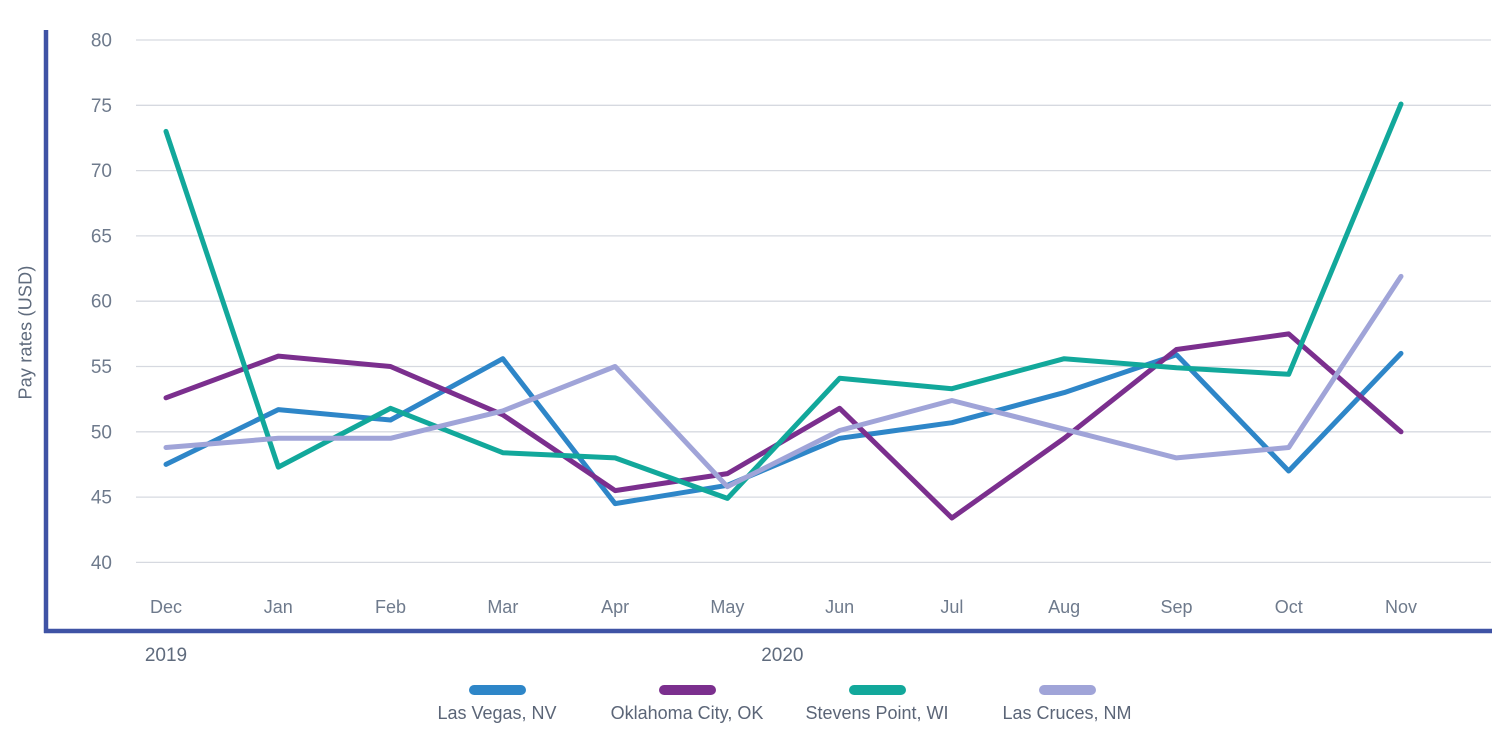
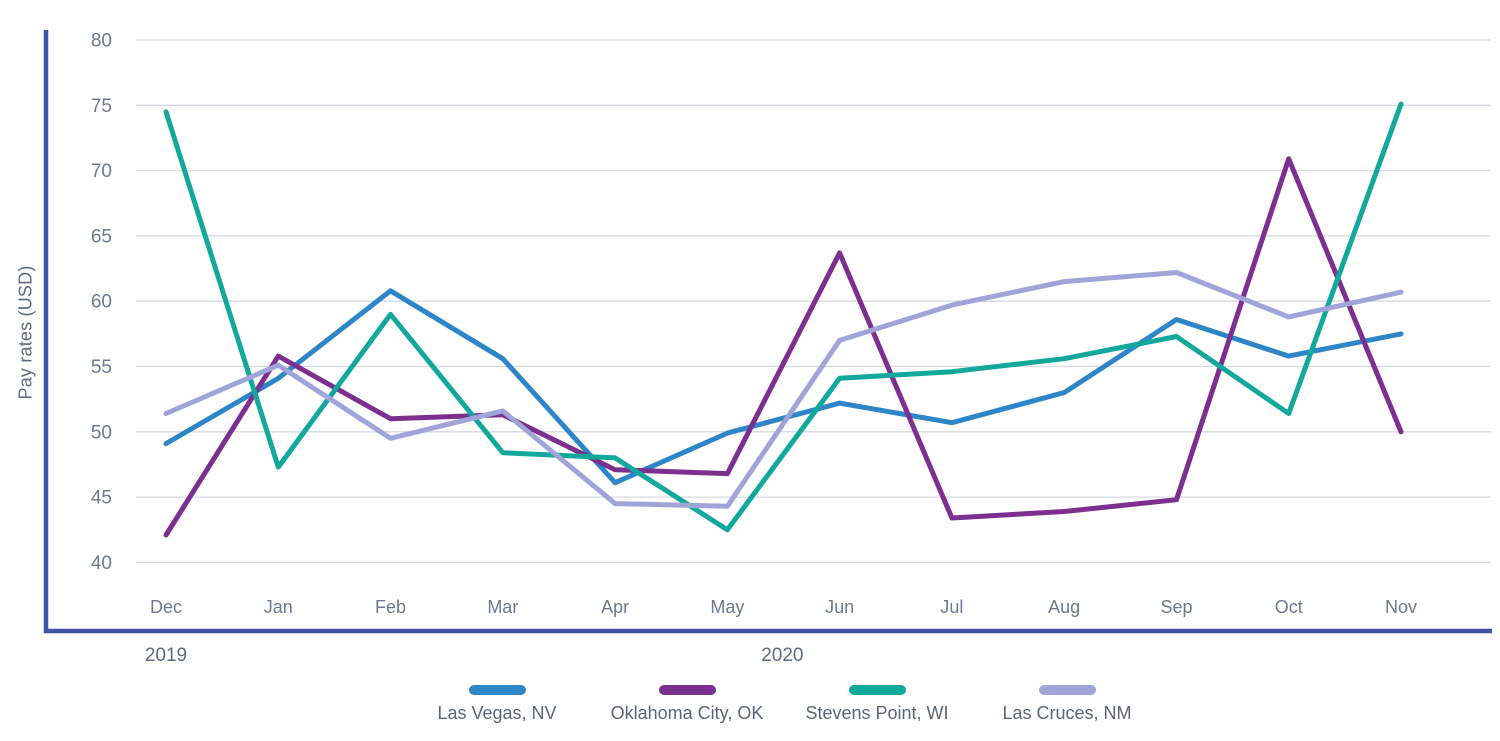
Las Vegas, NV/Dec: 47.5 -> 49.1
Oklahoma City, OK/Dec: 52.6 -> 42.1
Stevens Point, WI/Dec: 73.0 -> 74.5
Las Cruces, NM/Dec: 48.8 -> 51.4
Las Vegas, NV/Jan: 51.7 -> 54.1
Las Cruces, NM/Jan: 49.5 -> 55.1
Las Vegas, NV/Feb: 50.9 -> 60.8
Oklahoma City, OK/Feb: 55.0 -> 51.0
Stevens Point, WI/Feb: 51.8 -> 59.0
Las Vegas, NV/Apr: 44.5 -> 46.1
Oklahoma City, OK/Apr: 45.5 -> 47.1
Las Cruces, NM/Apr: 55.0 -> 44.5
Las Vegas, NV/May: 45.9 -> 49.9
Stevens Point, WI/May: 44.9 -> 42.5
Las Cruces, NM/May: 45.8 -> 44.3
Las Vegas, NV/Jun: 49.5 -> 52.2
Oklahoma City, OK/Jun: 51.8 -> 63.7
Las Cruces, NM/Jun: 50.1 -> 57.0
Stevens Point, WI/Jul: 53.3 -> 54.6
Las Cruces, NM/Jul: 52.4 -> 59.7
Oklahoma City, OK/Aug: 49.5 -> 43.9
Las Cruces, NM/Aug: 50.2 -> 61.5
Las Vegas, NV/Sep: 55.9 -> 58.6
Oklahoma City, OK/Sep: 56.3 -> 44.8
Stevens Point, WI/Sep: 54.9 -> 57.3
Las Cruces, NM/Sep: 48.0 -> 62.2
Las Vegas, NV/Oct: 47.0 -> 55.8
Oklahoma City, OK/Oct: 57.5 -> 70.9
Stevens Point, WI/Oct: 54.4 -> 51.4
Las Cruces, NM/Oct: 48.8 -> 58.8
Las Vegas, NV/Nov: 56.0 -> 57.5
Las Cruces, NM/Nov: 61.9 -> 60.7
